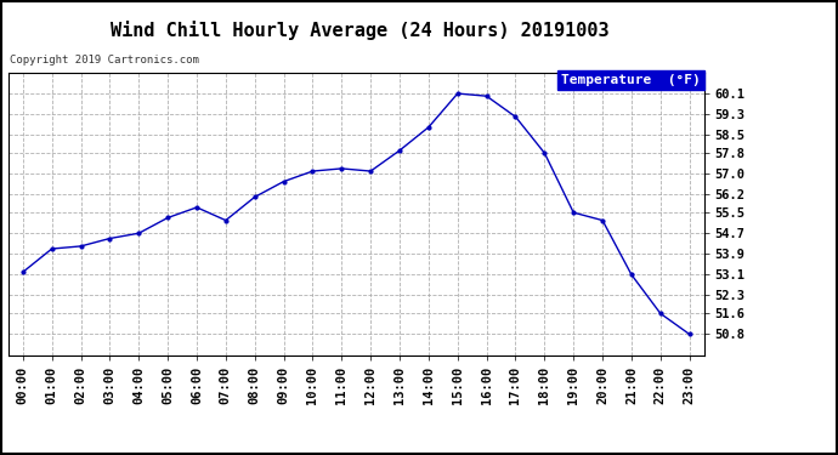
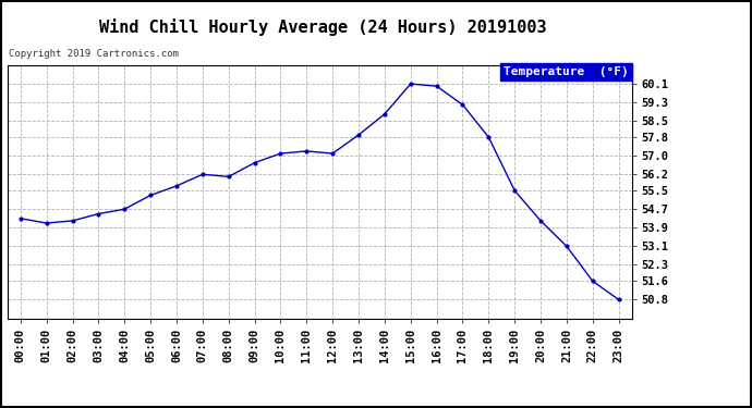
00:00: 53.2 -> 54.3
07:00: 55.2 -> 56.2
20:00: 55.2 -> 54.2
